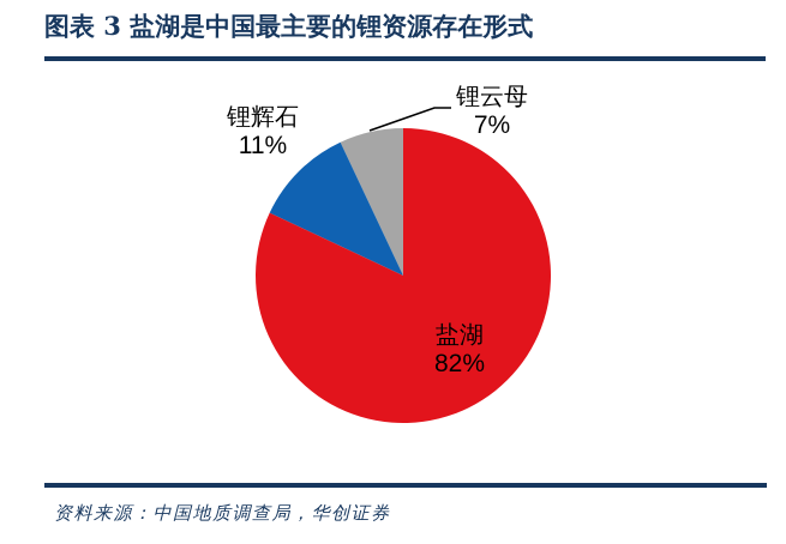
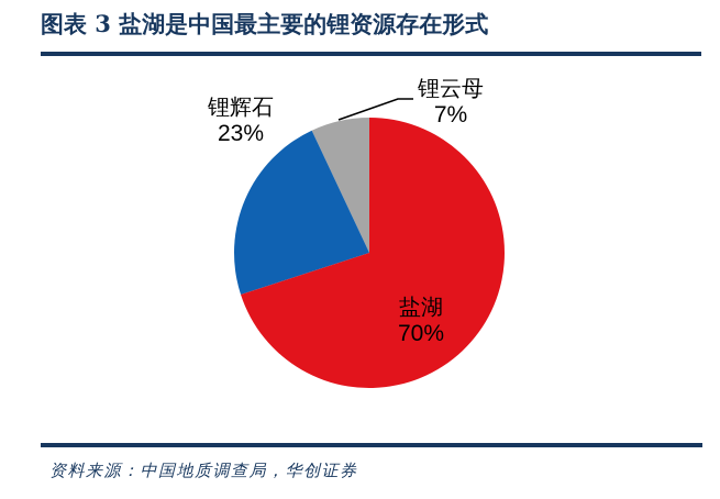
盐湖: 82% -> 70%
锂辉石: 11% -> 23%
